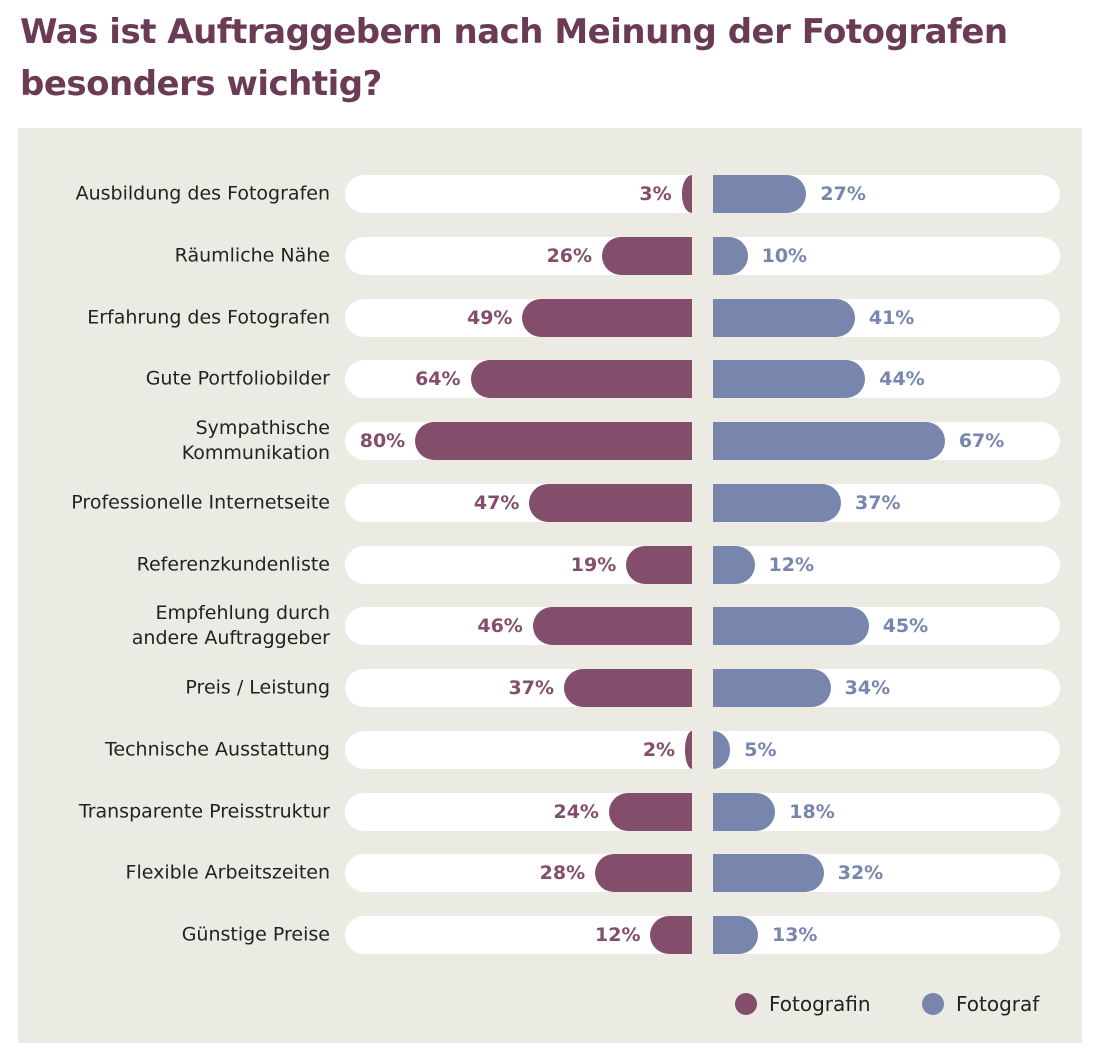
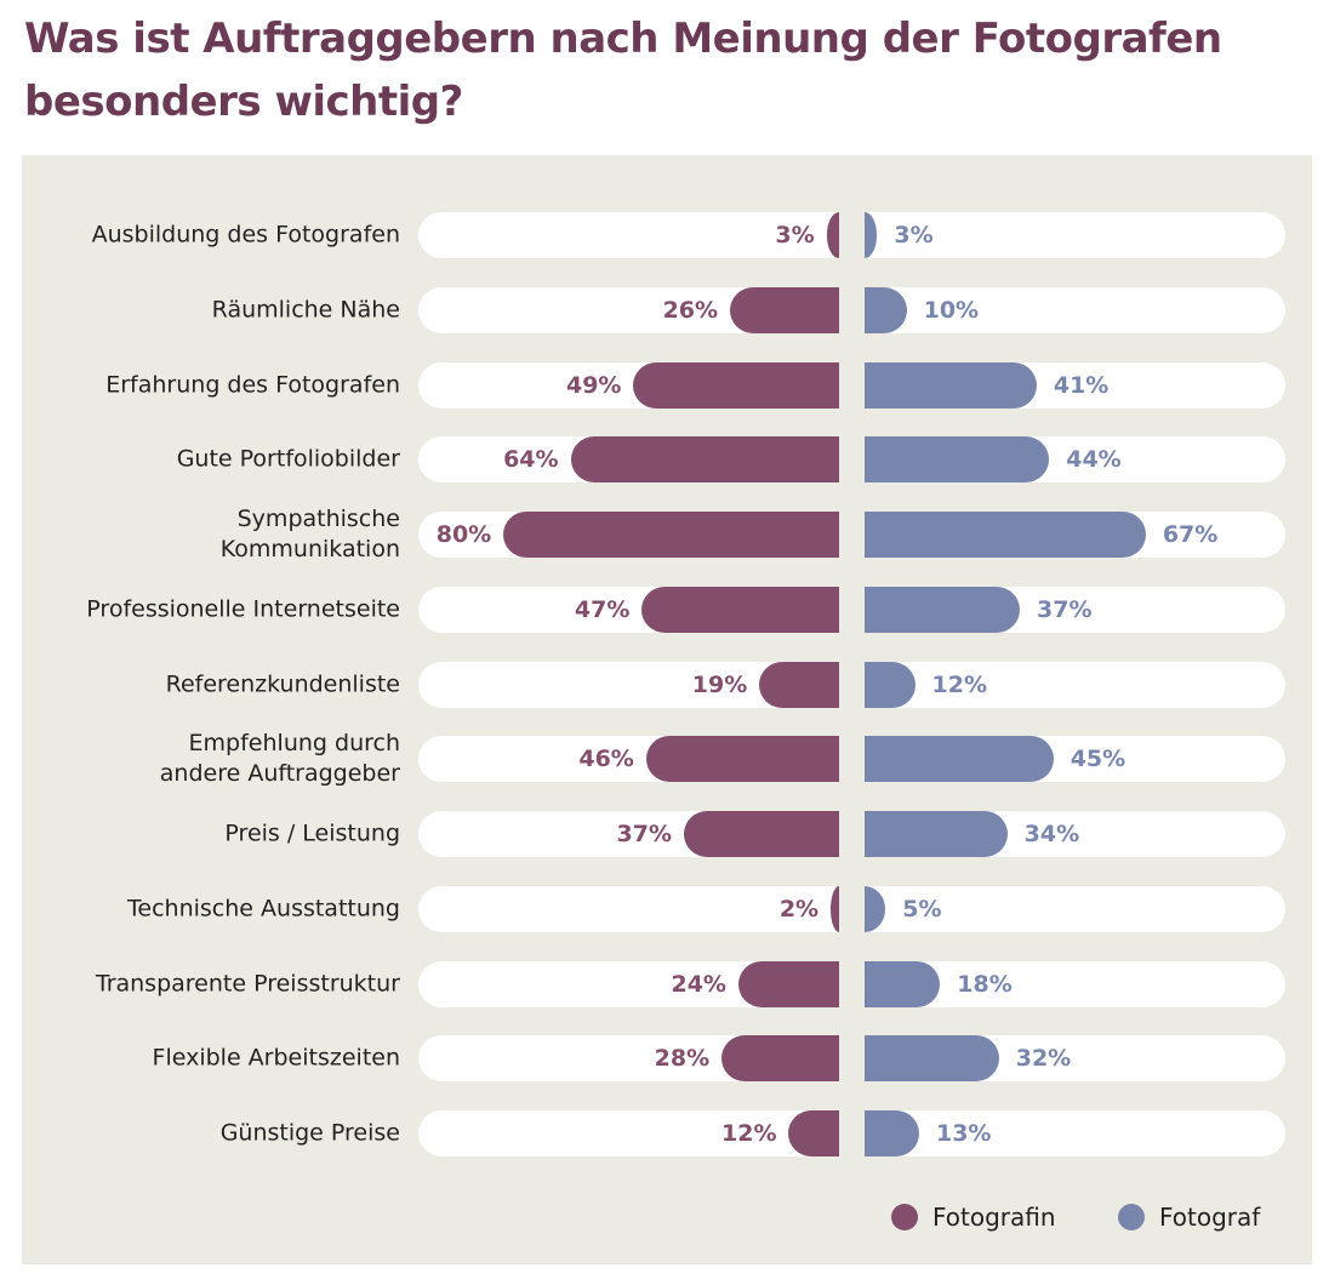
Fotograf/Ausbildung des Fotografen: 27% -> 3%
